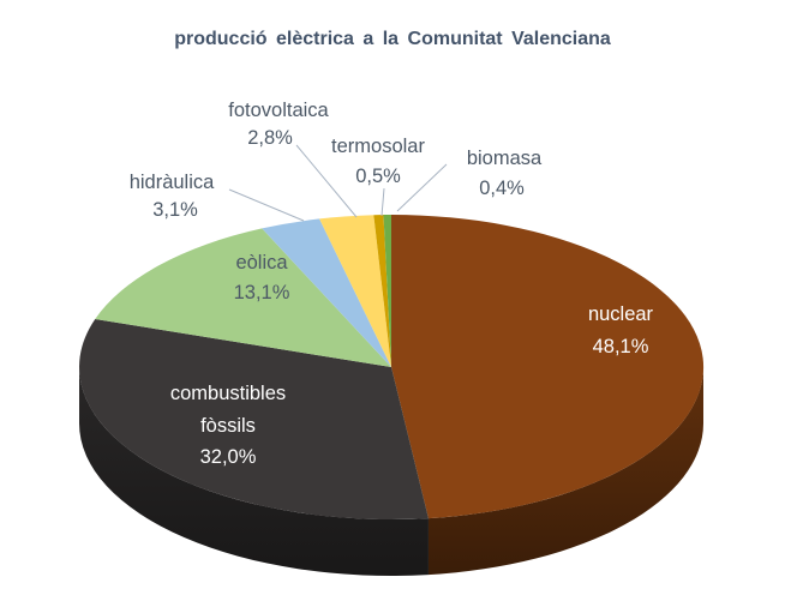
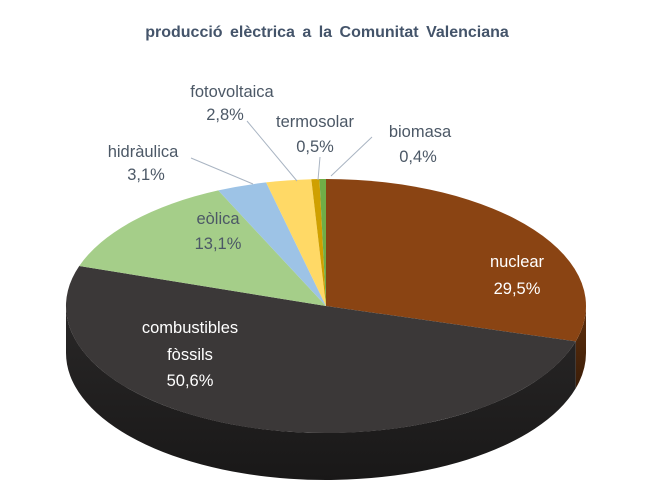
nuclear: 48,1% -> 29,5%
combustibles fòssils: 32,0% -> 50,6%
